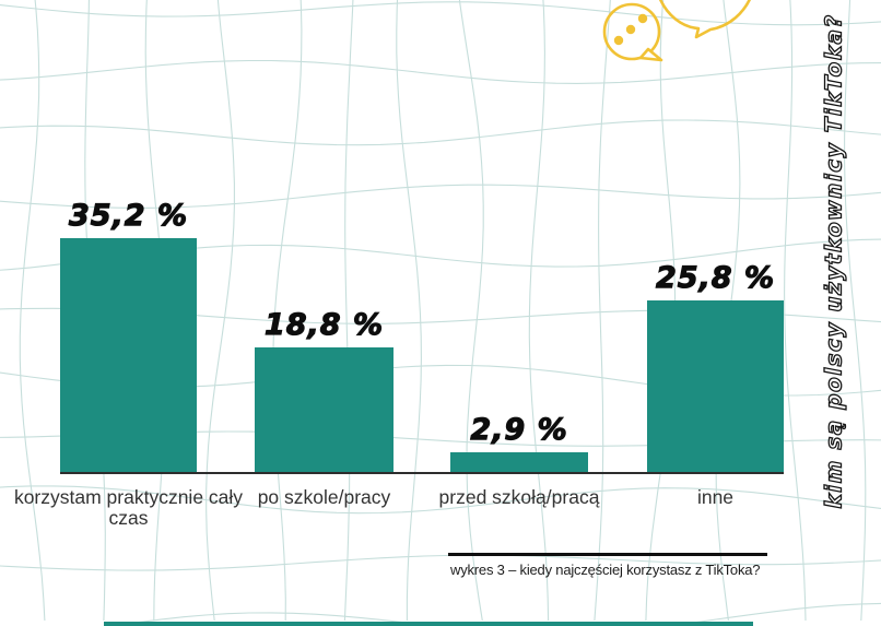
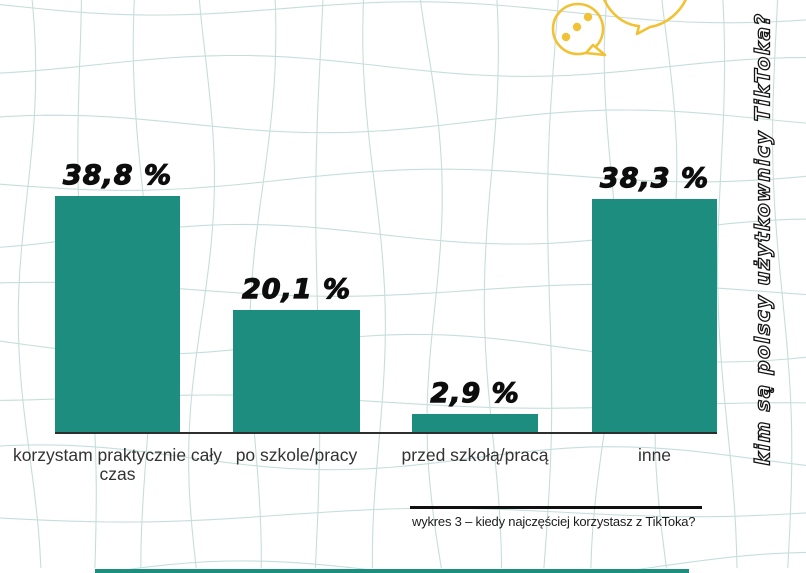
korzystam praktycznie cały czas: 35,2 -> 38,8
po szkole/pracy: 18,8 -> 20,1
inne: 25,8 -> 38,3
